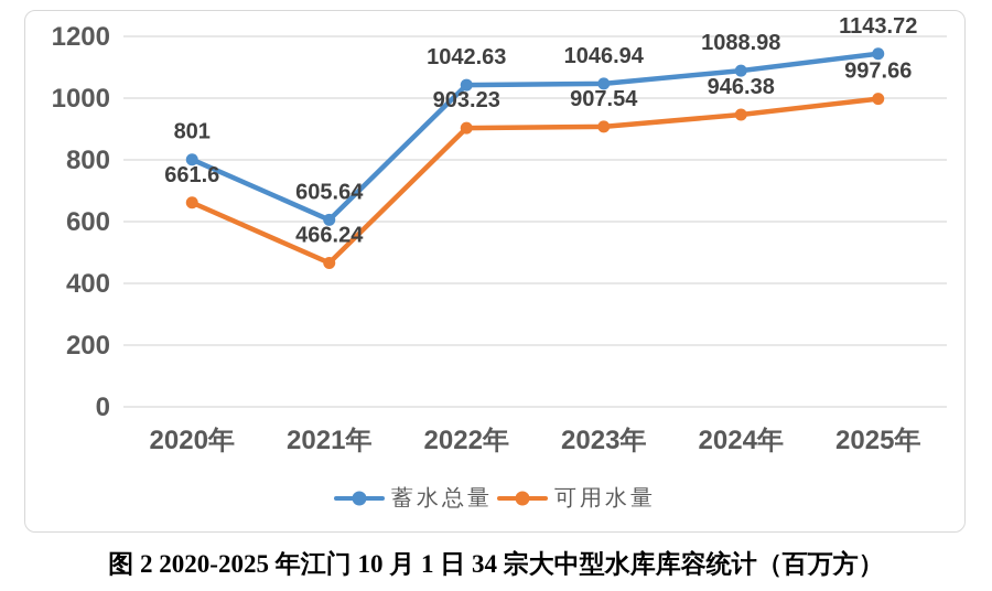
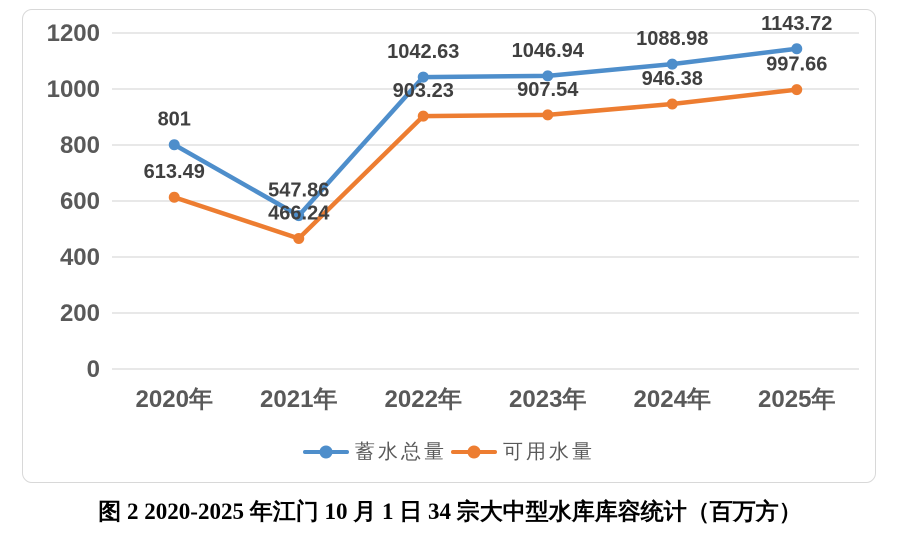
可用水量/2020年: 661.6 -> 613.49
蓄水总量/2021年: 605.64 -> 547.86
